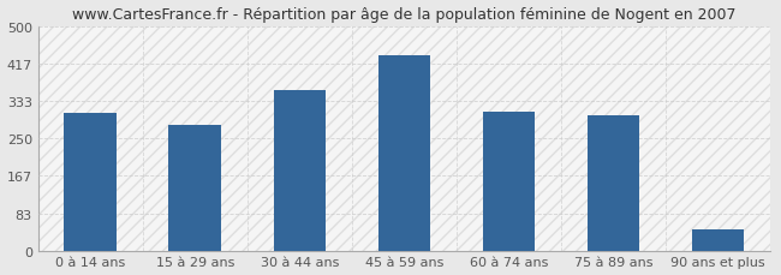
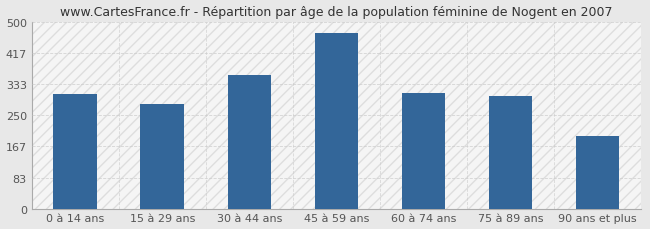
45 à 59 ans: 435 -> 470
90 ans et plus: 47 -> 195
